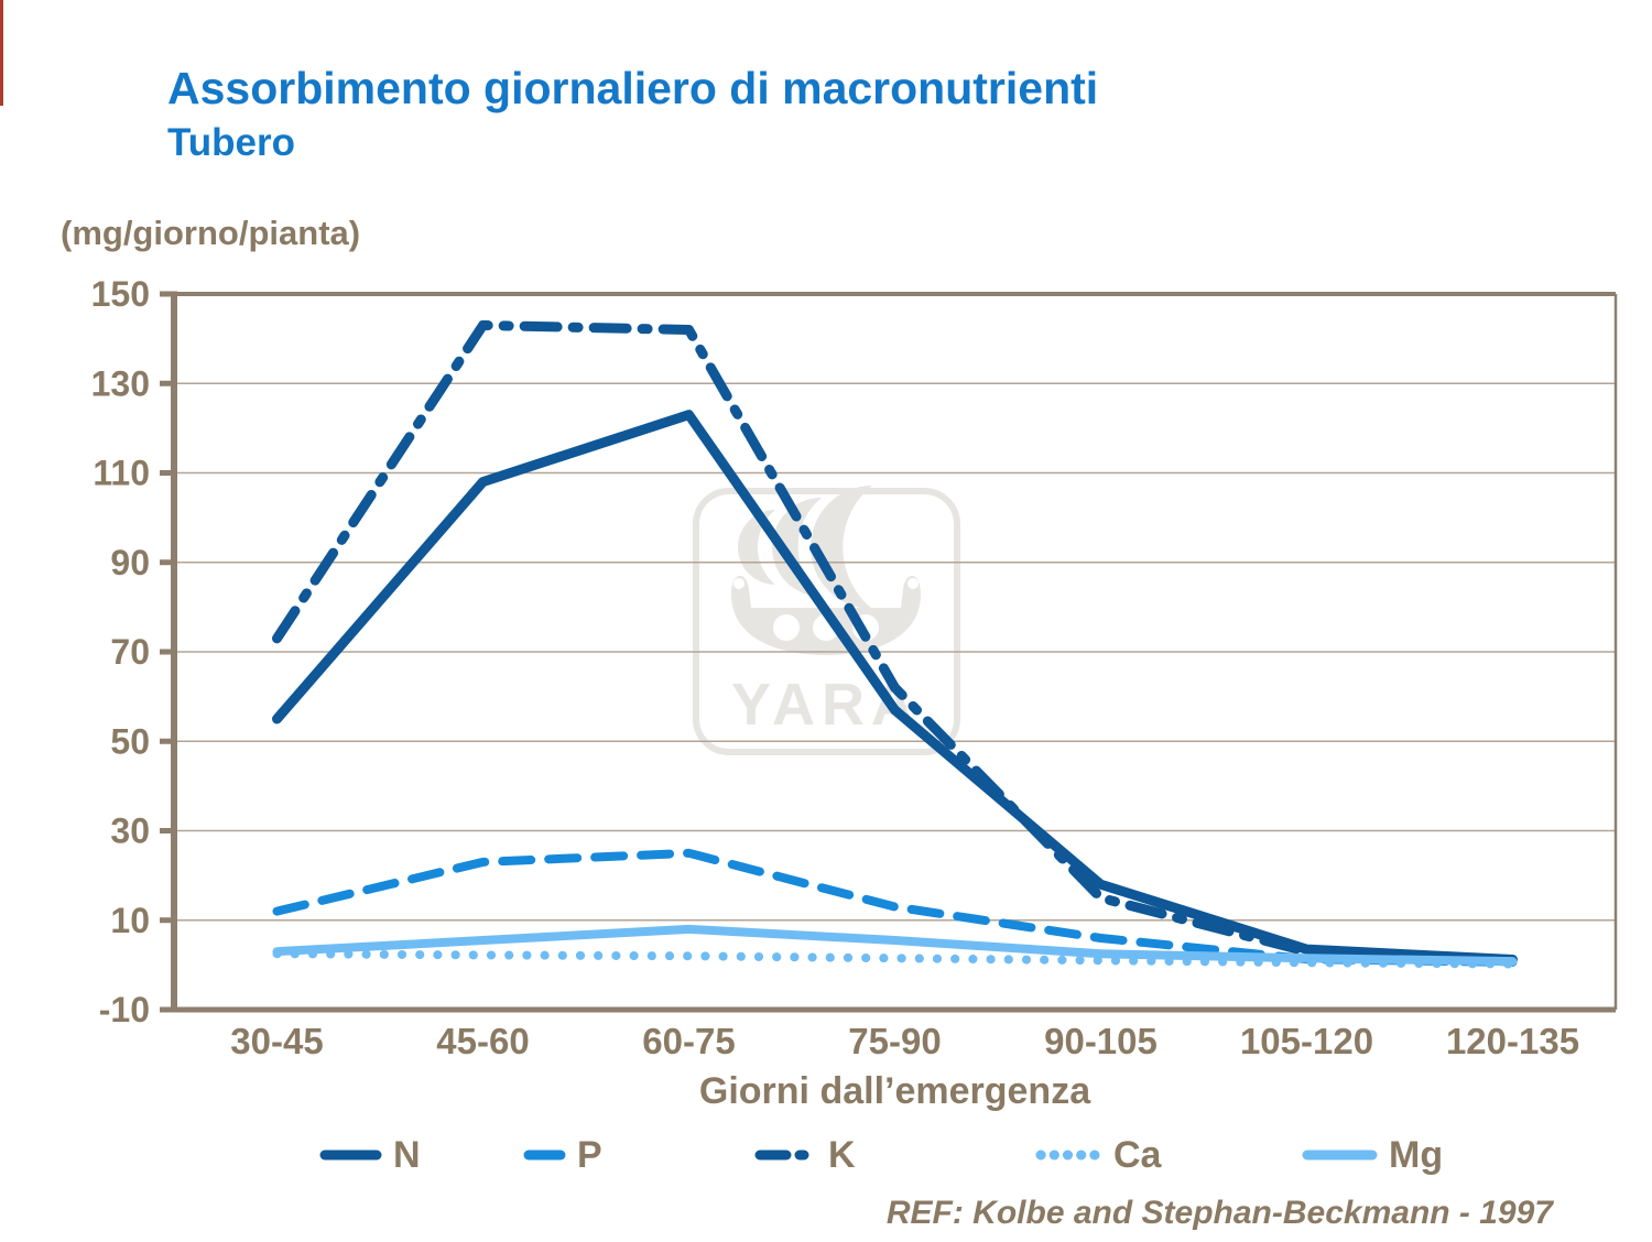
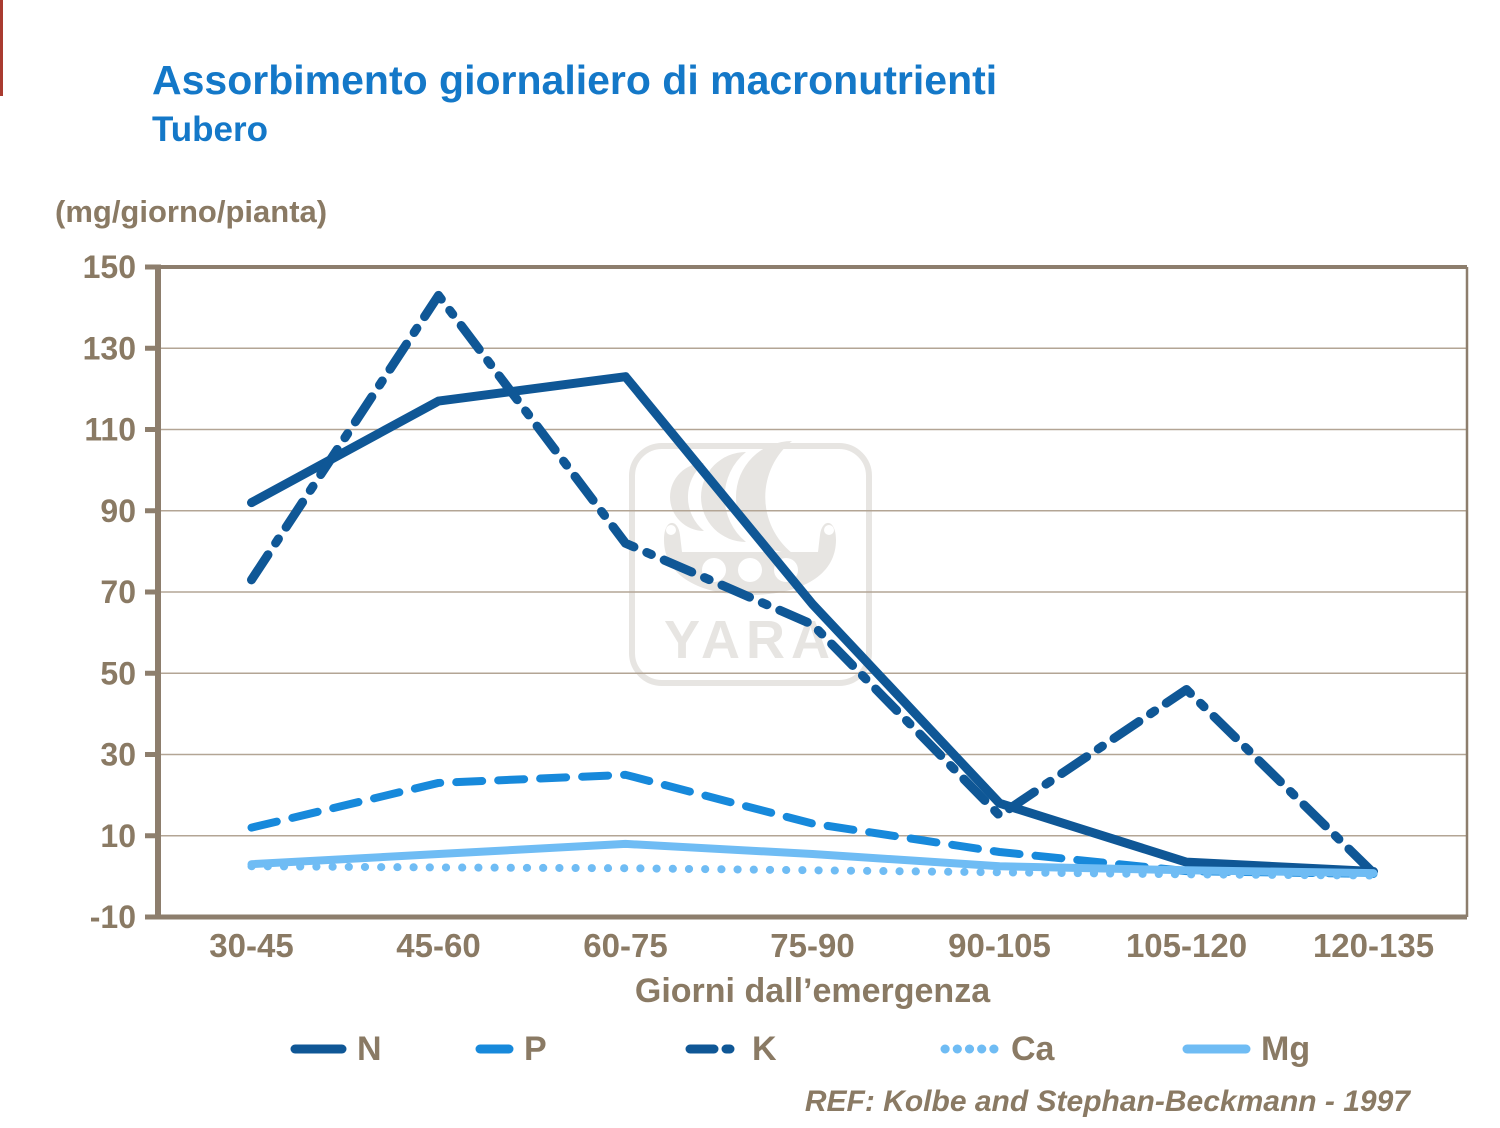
N/30-45: 55 -> 92
N/45-60: 108 -> 117
K/60-75: 142 -> 82
N/75-90: 57 -> 67
K/105-120: 3 -> 46
